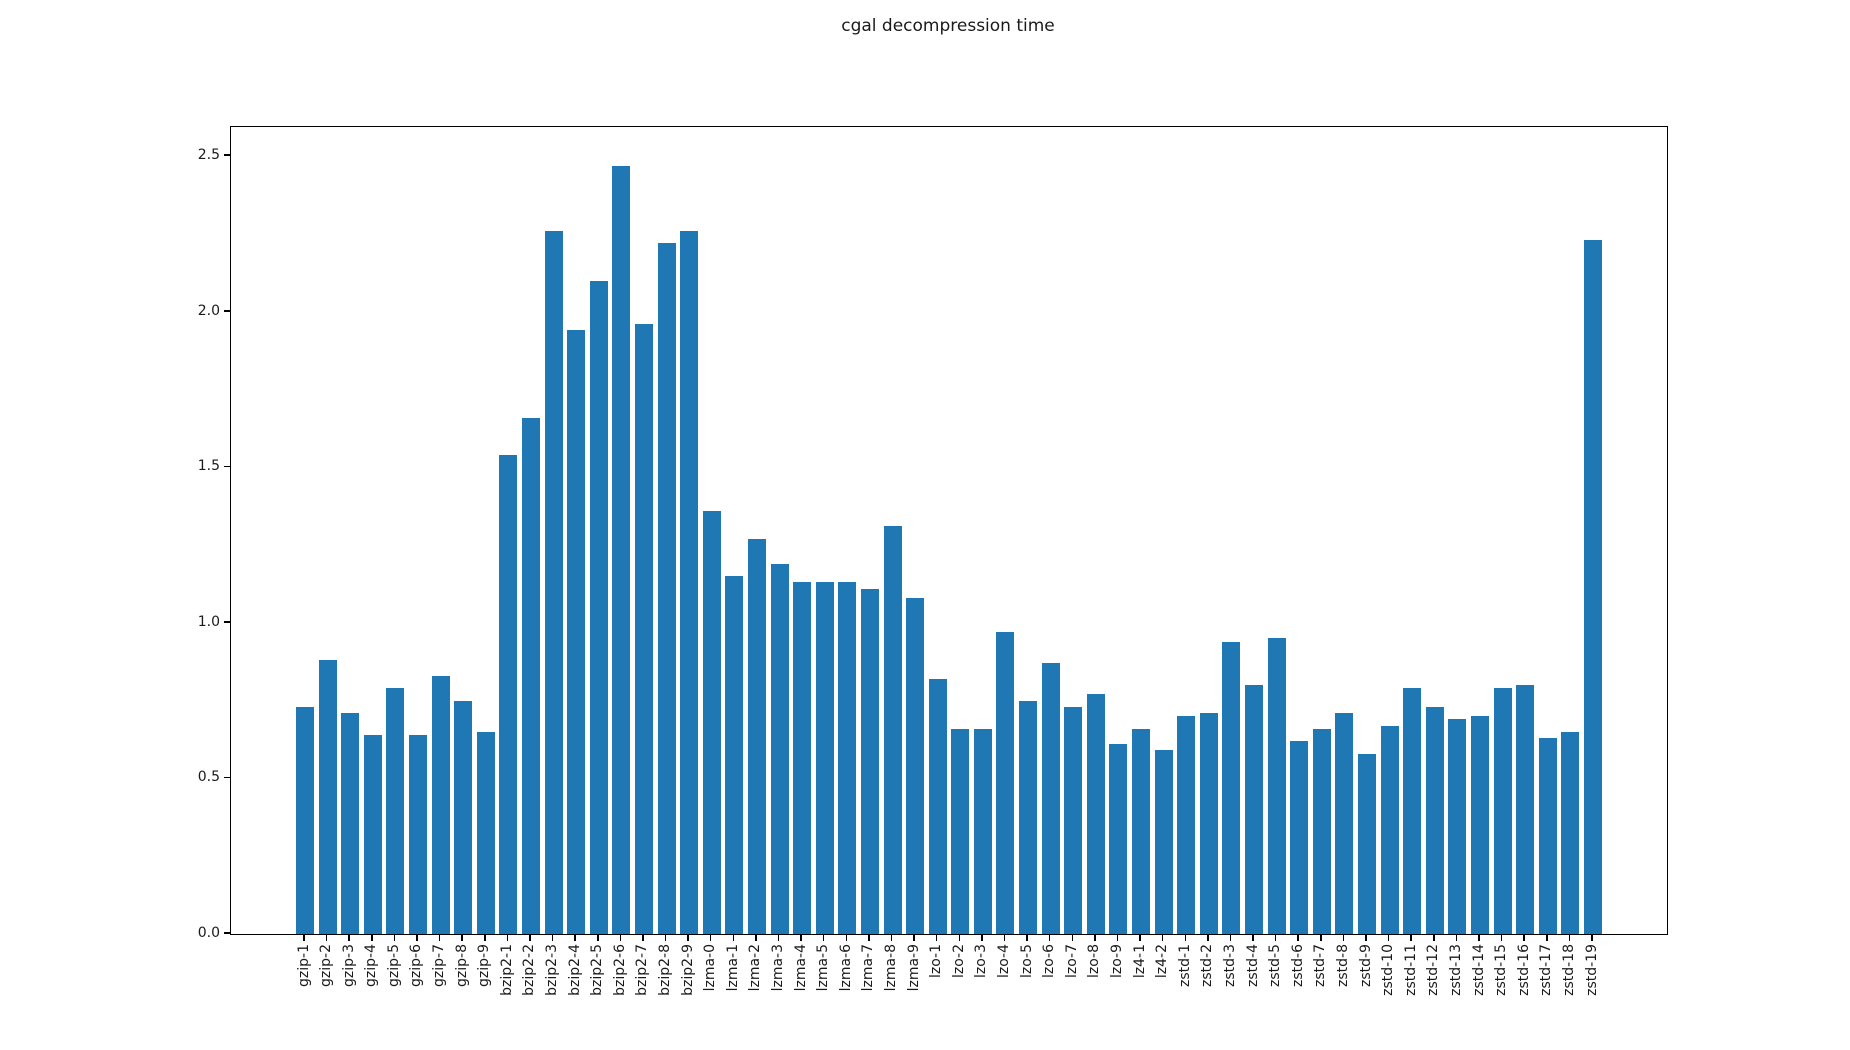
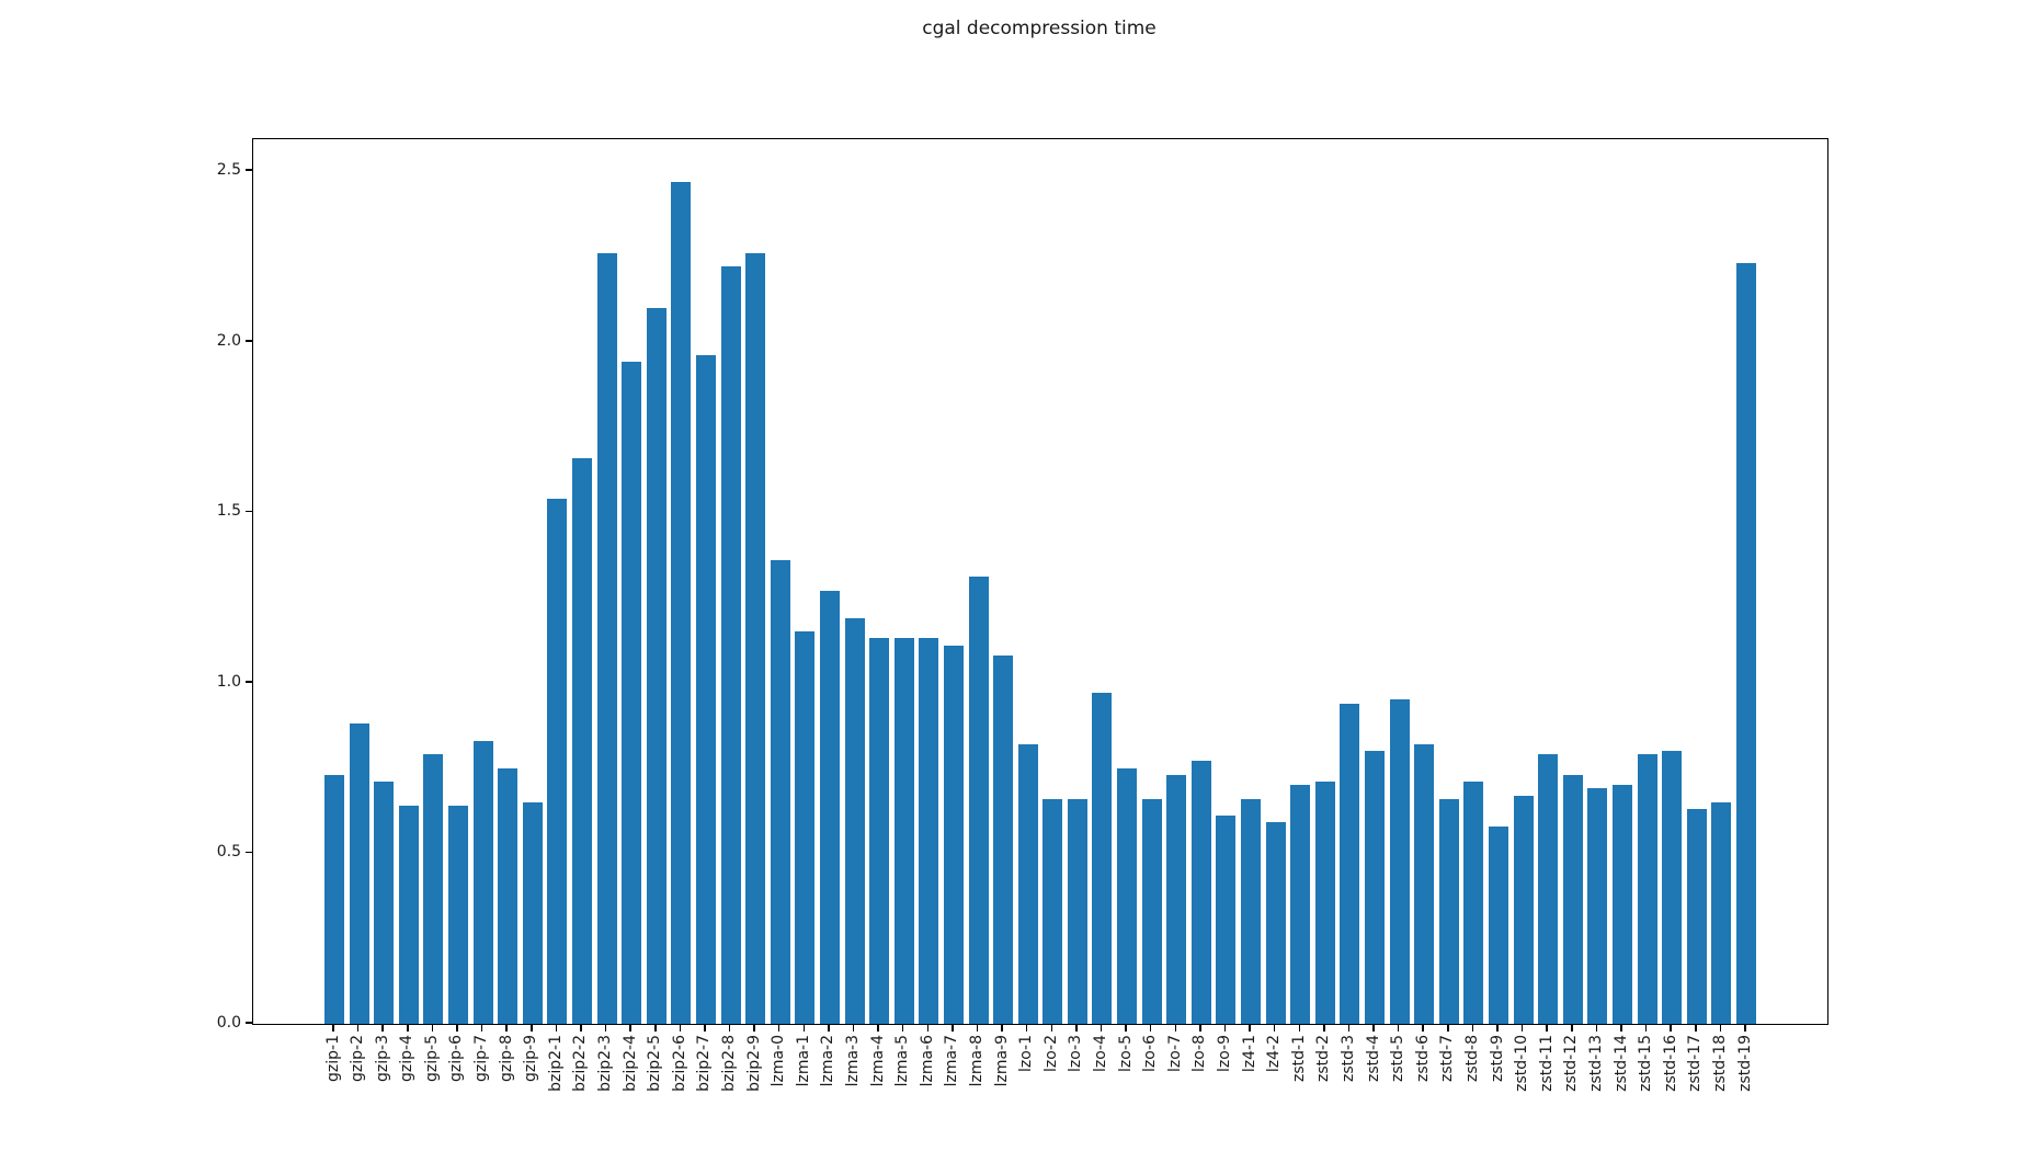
lzo-6: 0.87 -> 0.66
zstd-6: 0.62 -> 0.82
